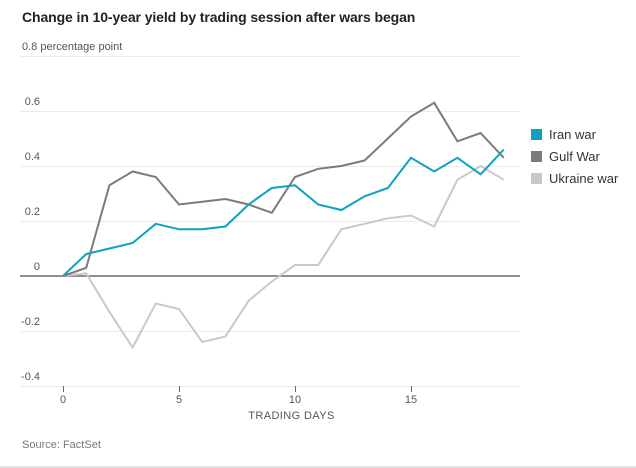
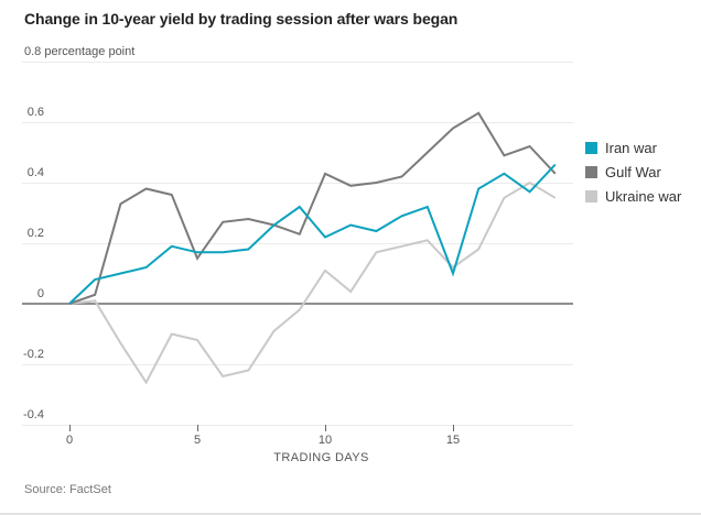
Gulf War/5: 0.26 -> 0.15
Iran war/10: 0.33 -> 0.22
Gulf War/10: 0.36 -> 0.43
Ukraine war/10: 0.04 -> 0.11
Iran war/15: 0.43 -> 0.10
Ukraine war/15: 0.22 -> 0.12
